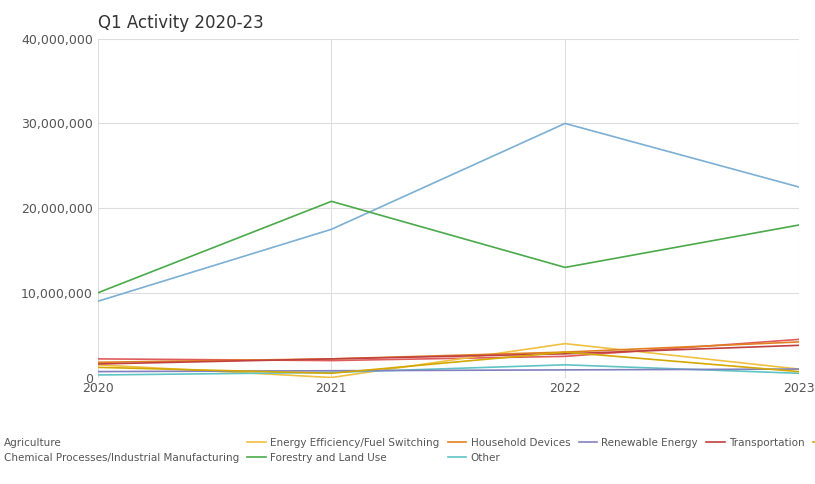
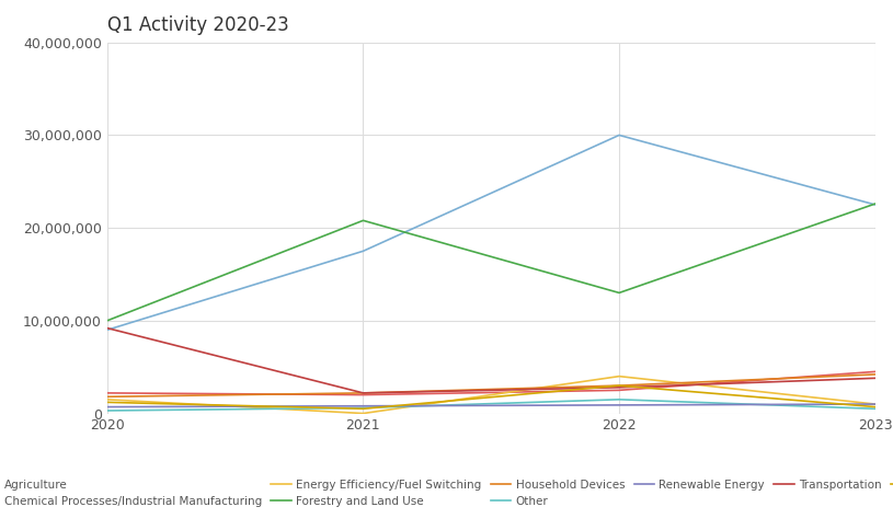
Transportation/2020: 1,600,000 -> 9,200,000
Forestry and Land Use/2023: 18,000,000 -> 22,600,000
